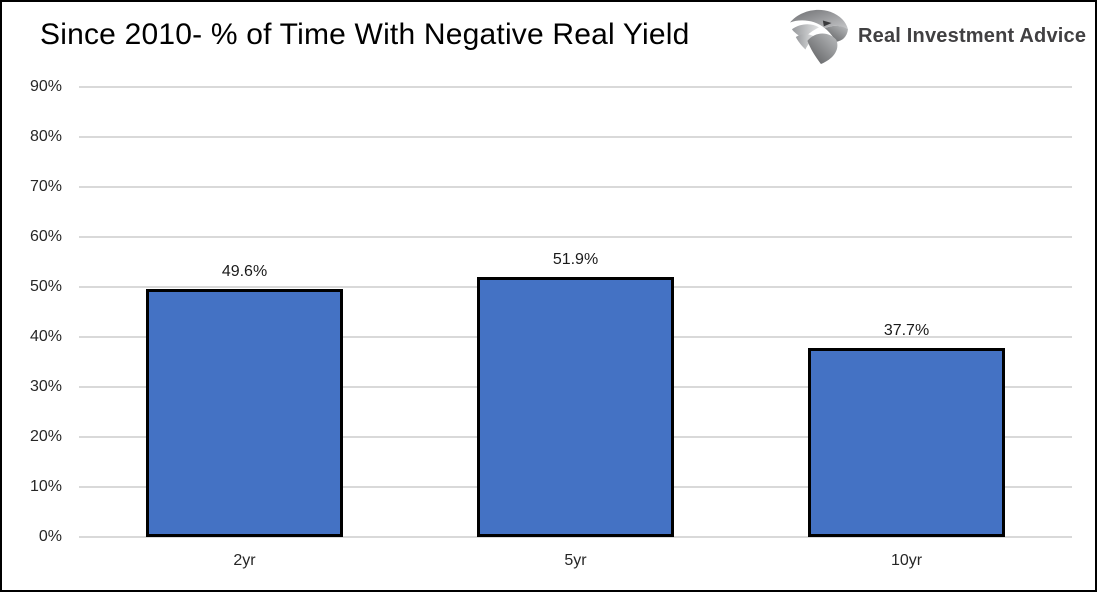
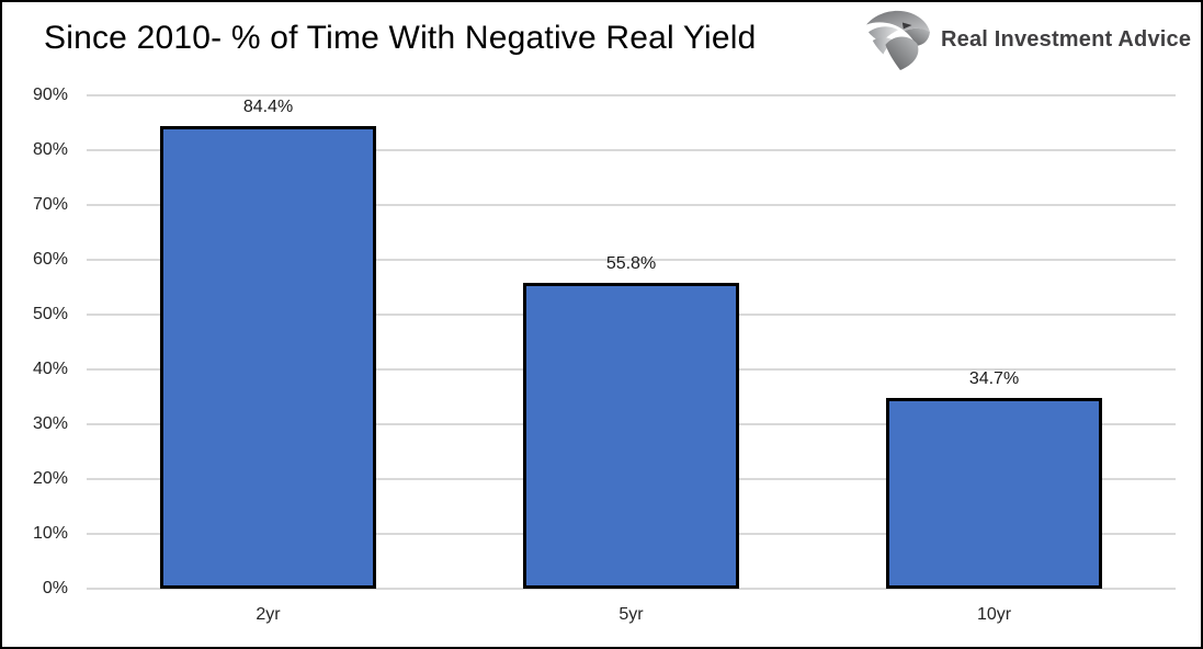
2yr: 49.6% -> 84.4%
5yr: 51.9% -> 55.8%
10yr: 37.7% -> 34.7%
